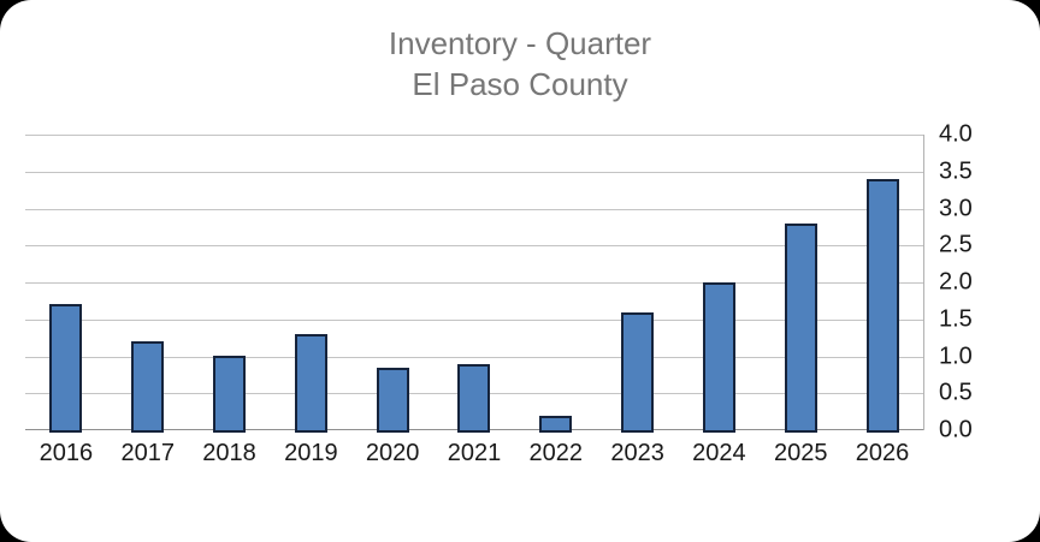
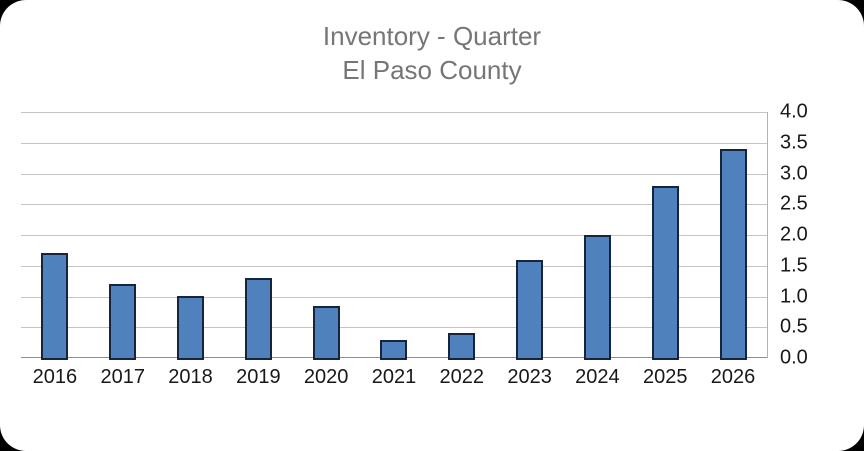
2021: 0.9 -> 0.3
2022: 0.2 -> 0.4
